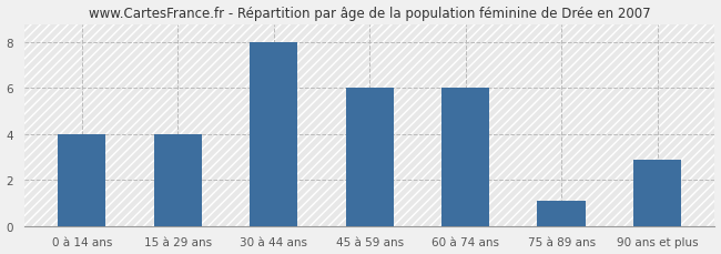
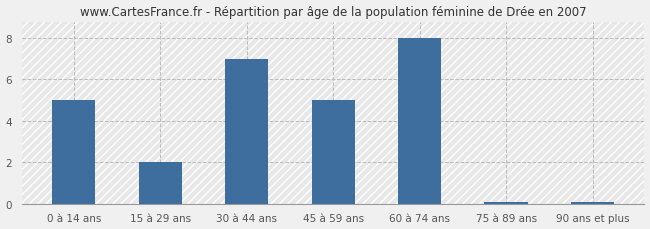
0 à 14 ans: 4.00 -> 5.00
15 à 29 ans: 4.00 -> 2.00
30 à 44 ans: 8.00 -> 7.00
45 à 59 ans: 6.00 -> 5.00
60 à 74 ans: 6.00 -> 8.00
75 à 89 ans: 1.10 -> 0.08
90 ans et plus: 2.90 -> 0.08
